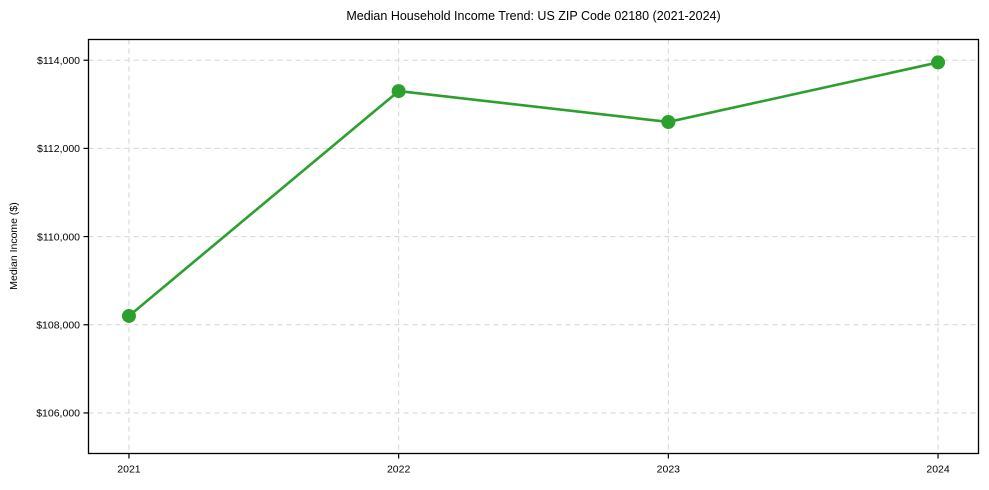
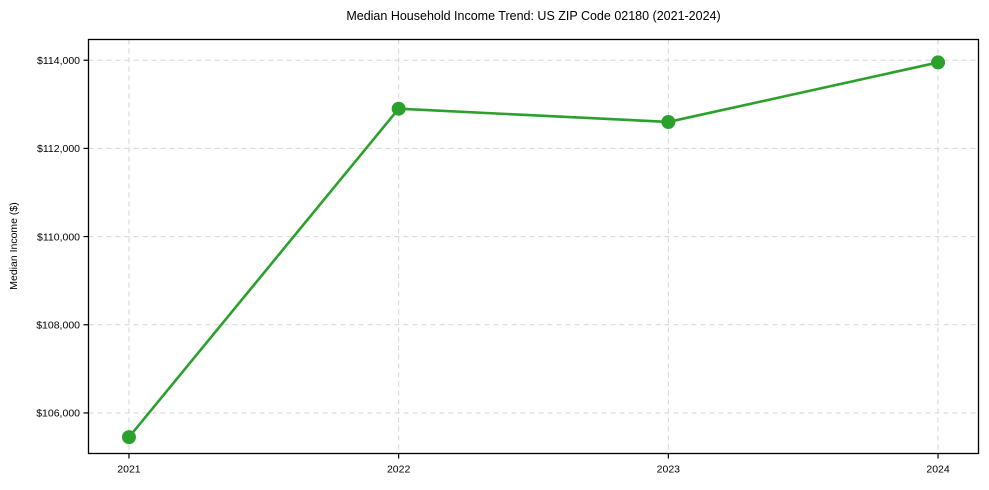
2021: $108200 -> $105400
2022: $113300 -> $112900
